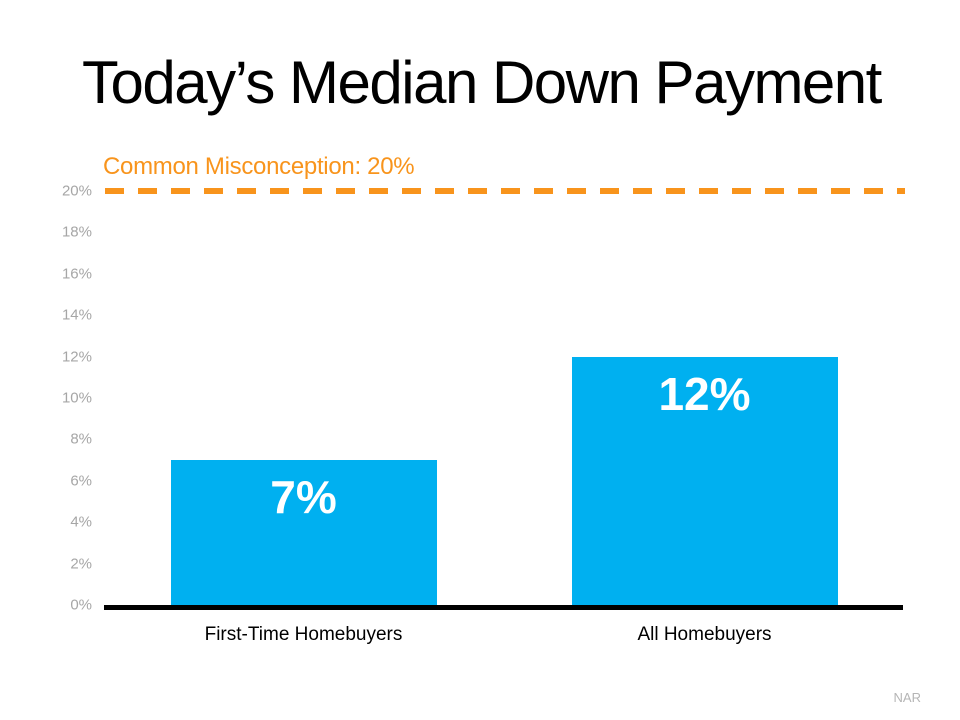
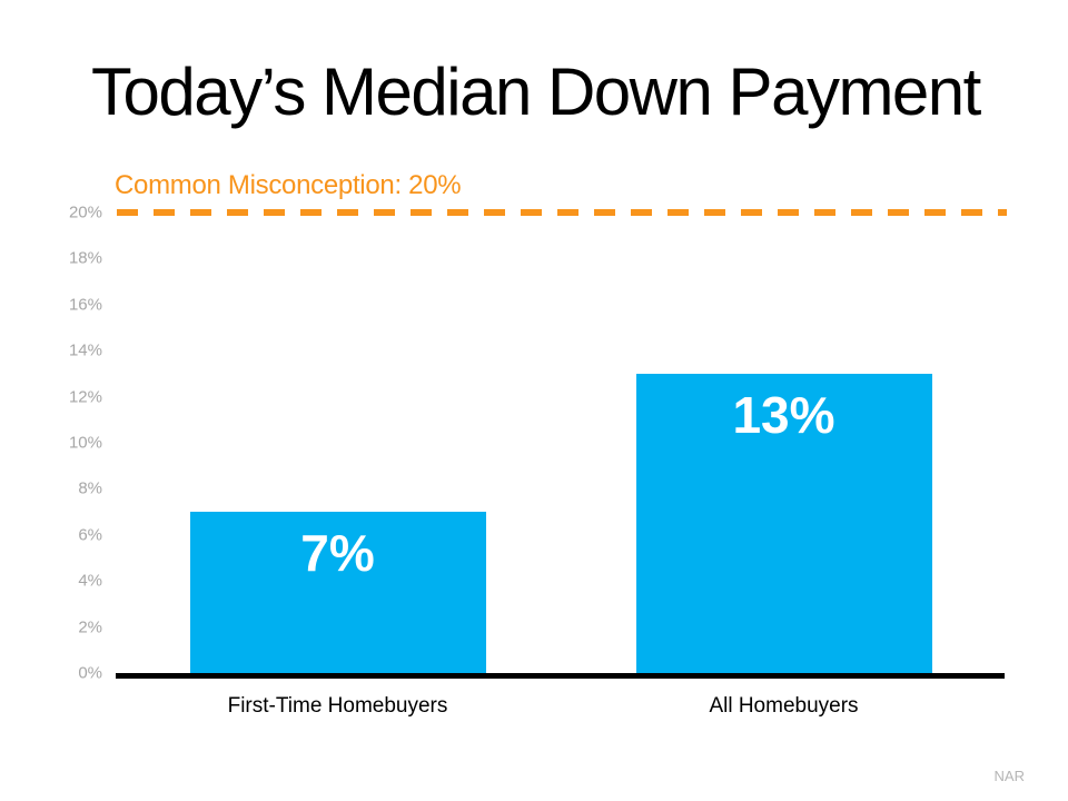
All Homebuyers: 12% -> 13%
